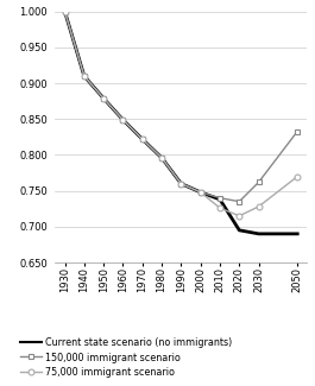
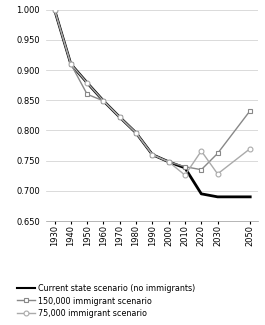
150,000 immigrant scenario/1950: 0.879 -> 0.860
75,000 immigrant scenario/2020: 0.715 -> 0.766
